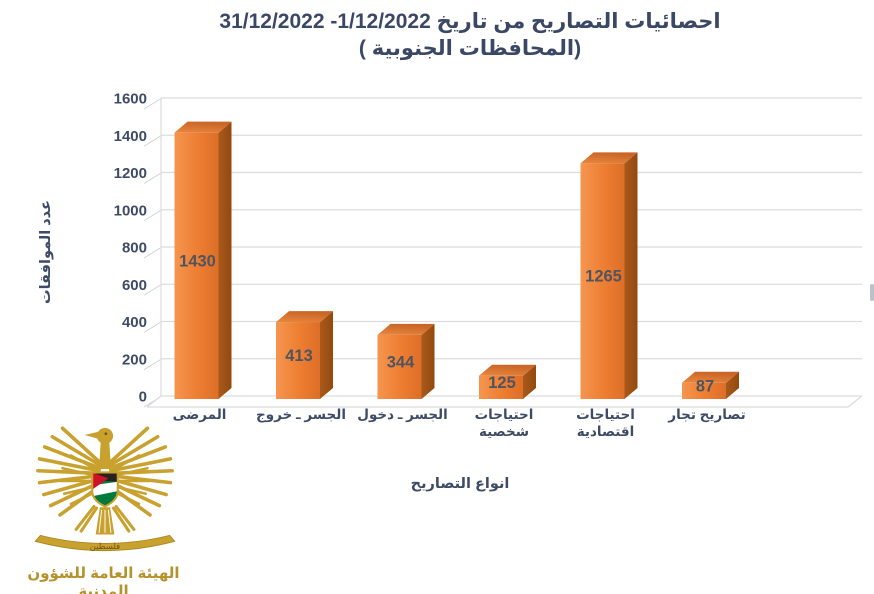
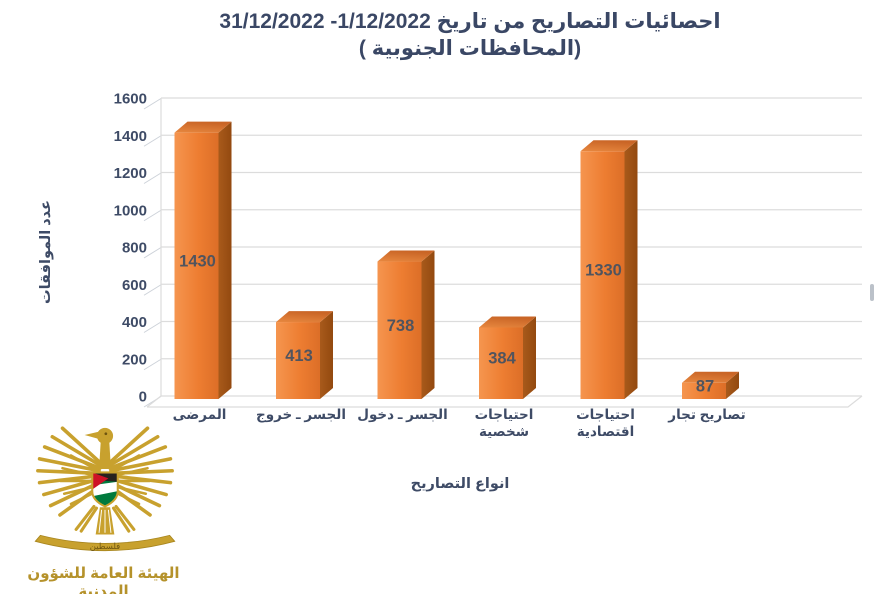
الجسر ـ دخول: 344 -> 738
احتياجات شخصية: 125 -> 384
احتياجات اقتصادية: 1265 -> 1330
